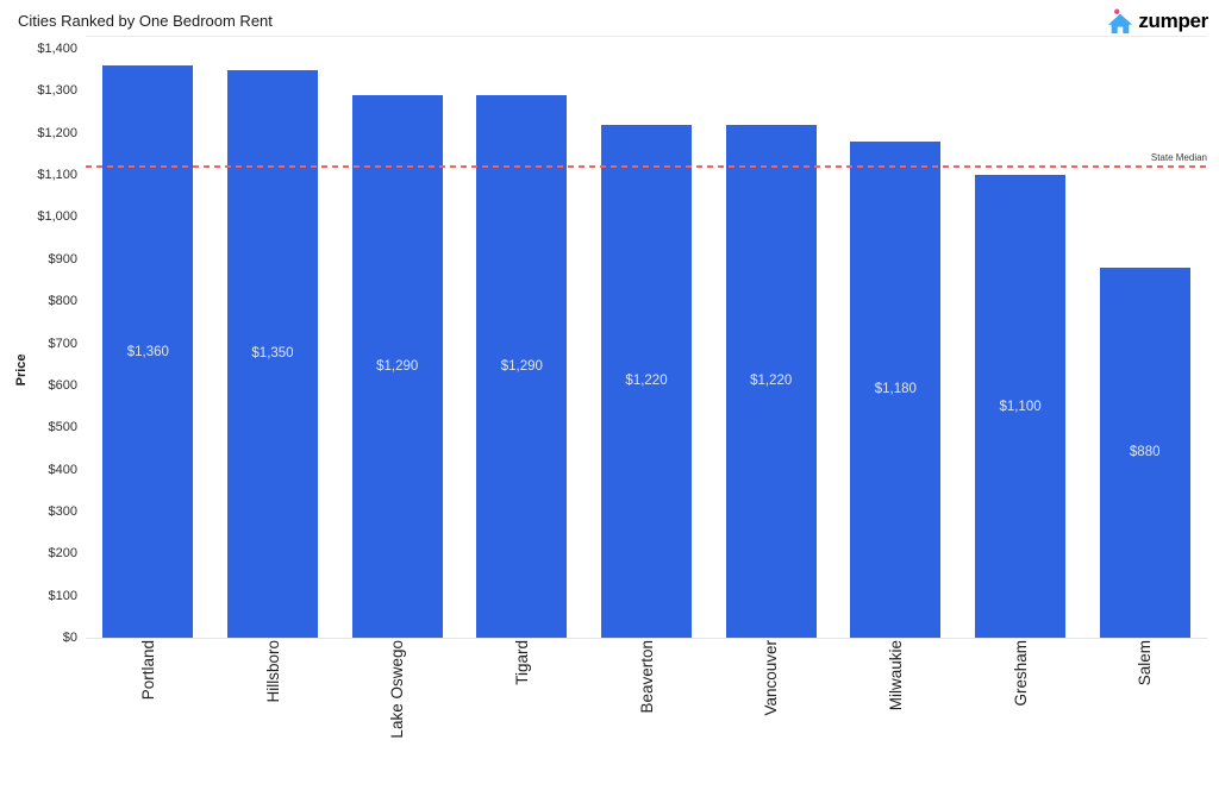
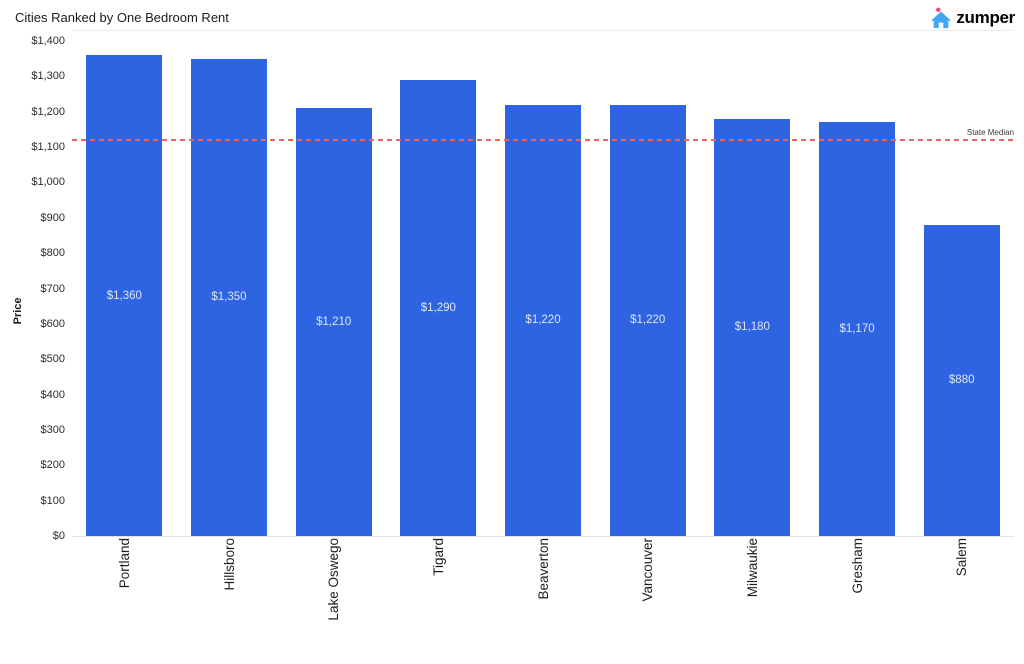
Lake Oswego: $1,290 -> $1,210
Gresham: $1,100 -> $1,170
